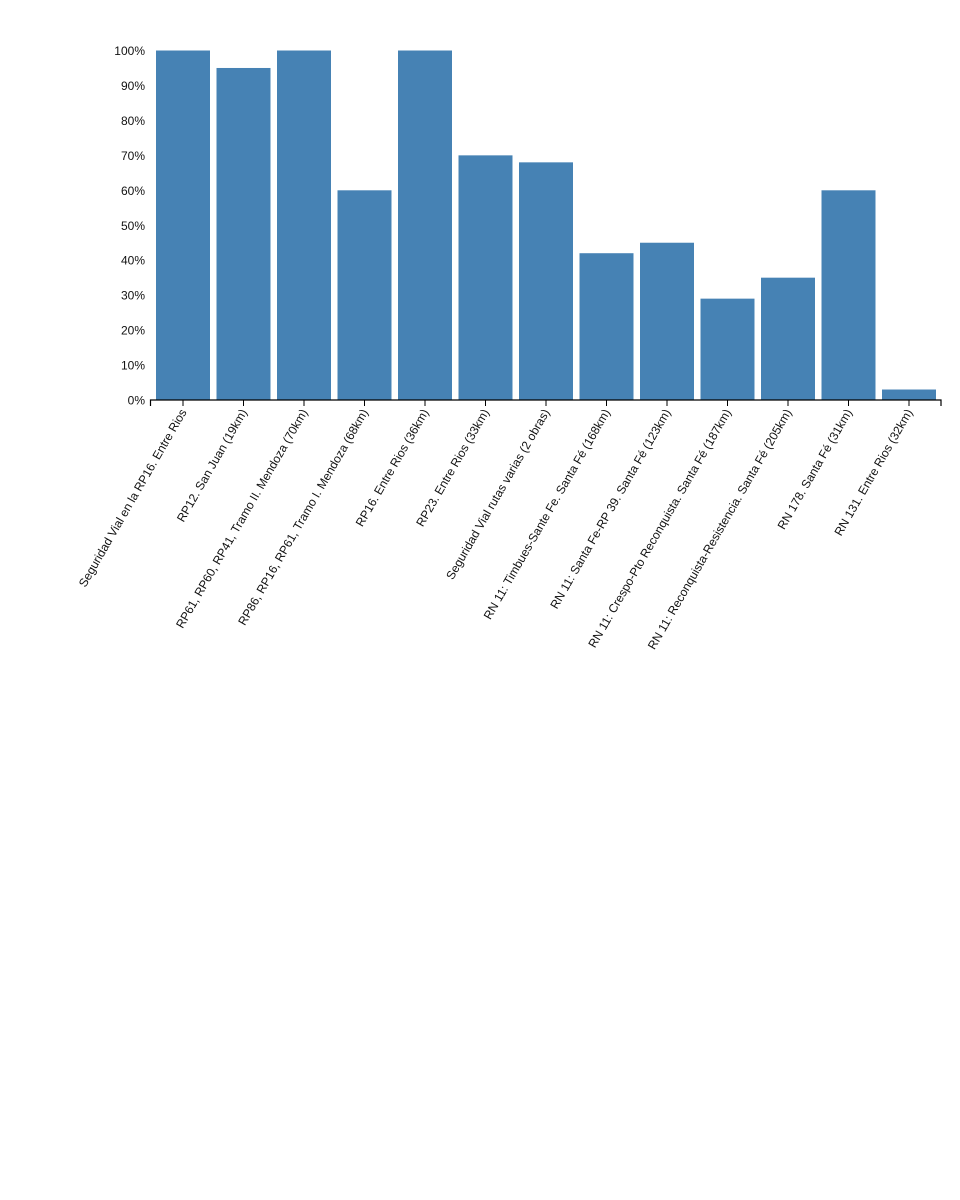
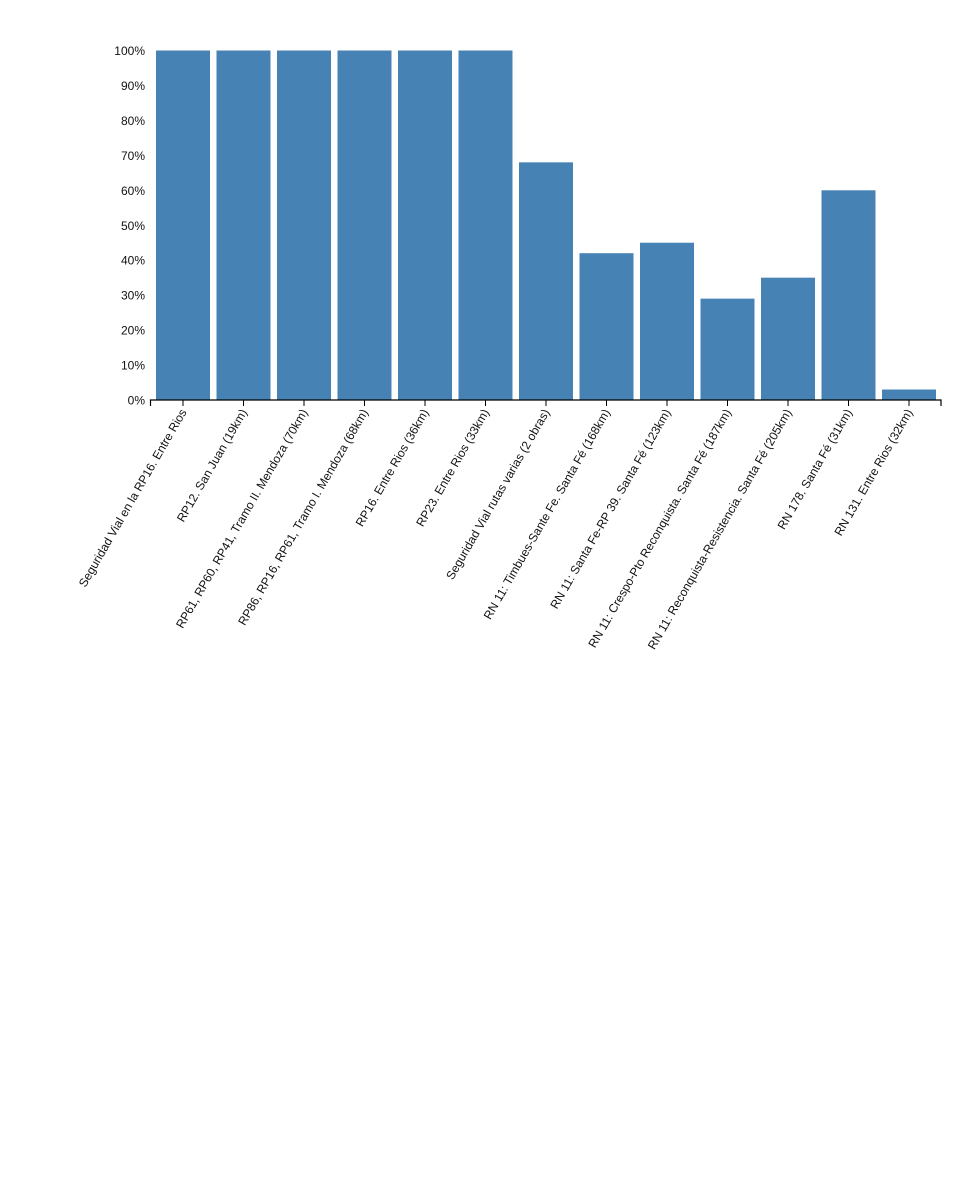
RP12. San Juan (19km): 95% -> 100%
RP86, RP16, RP61, Tramo I. Mendoza (68km): 60% -> 100%
RP23. Entre Rios (33km): 70% -> 100%
